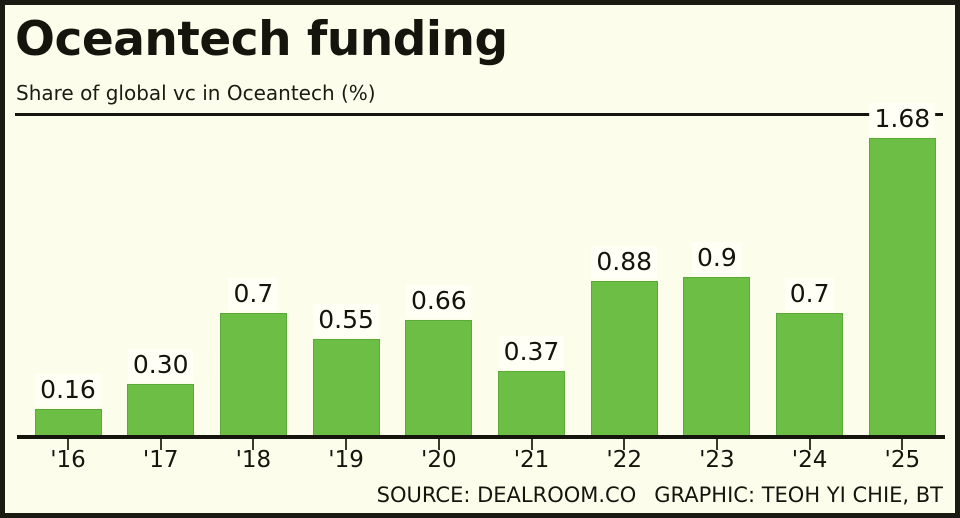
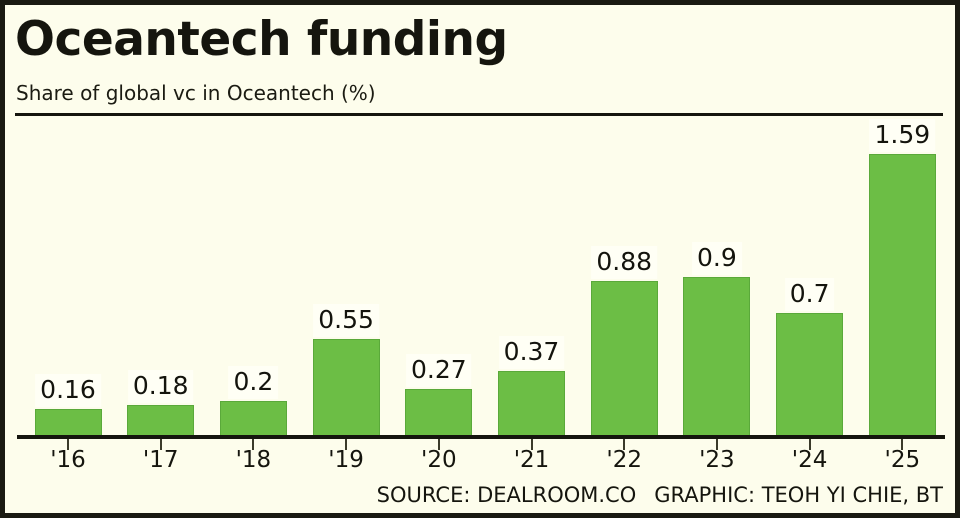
'17: 0.30 -> 0.18
'18: 0.7 -> 0.2
'20: 0.66 -> 0.27
'25: 1.68 -> 1.59
